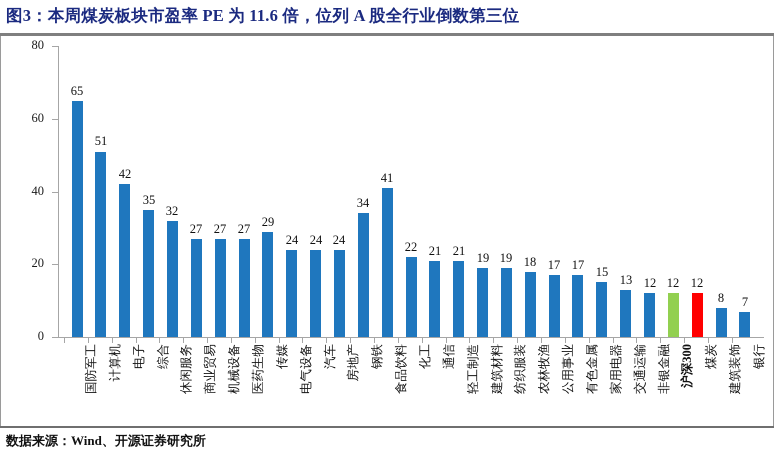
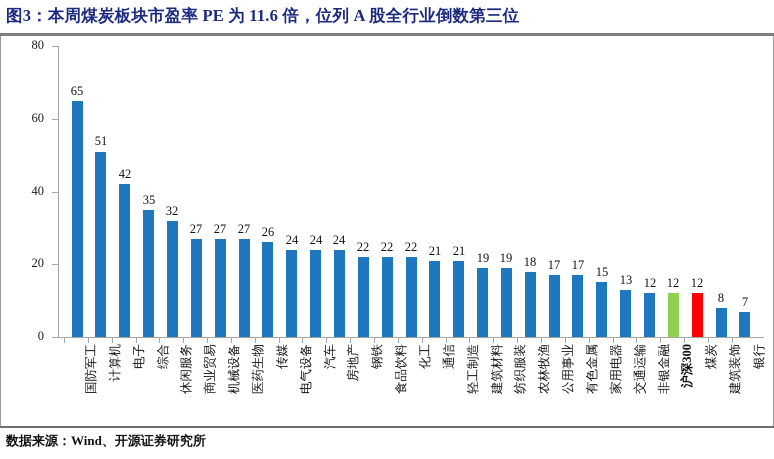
传媒: 29 -> 26
钢铁: 34 -> 22
食品饮料: 41 -> 22
